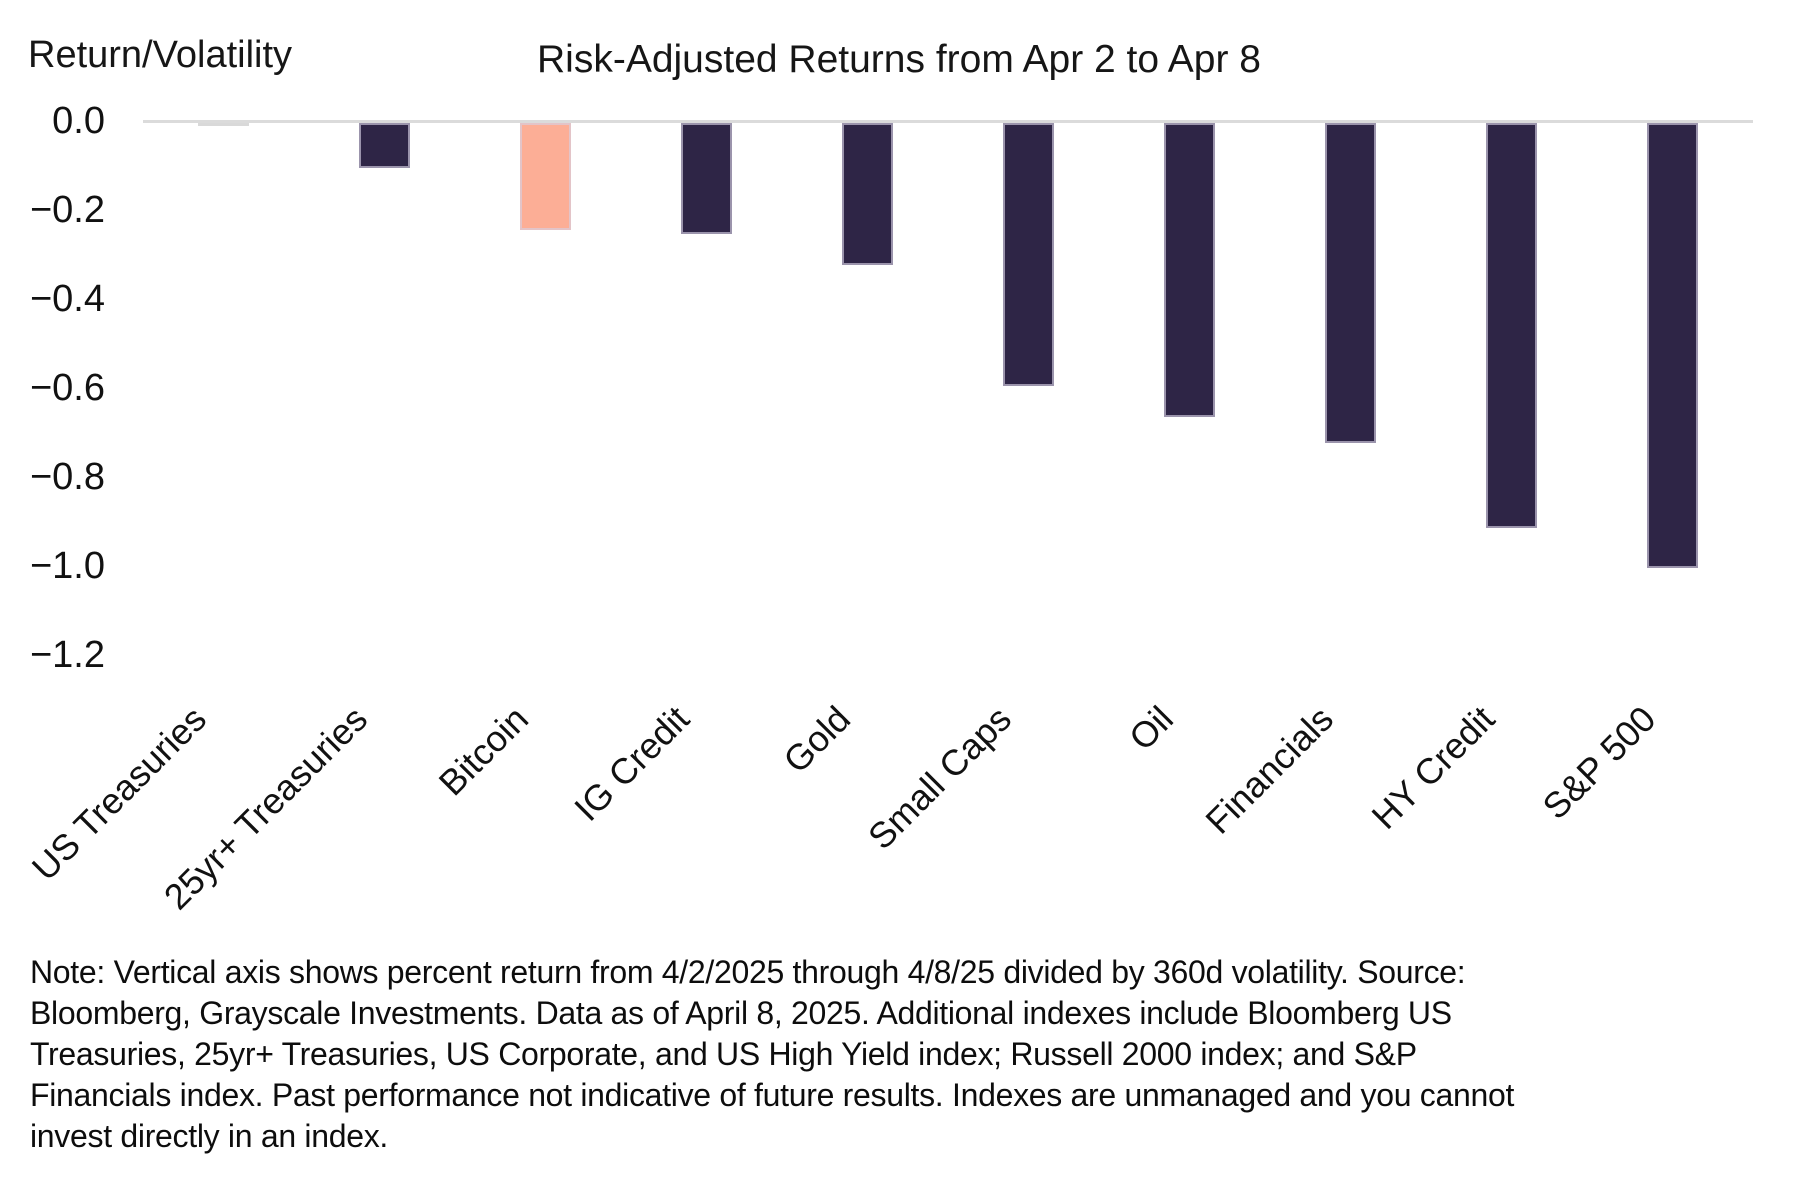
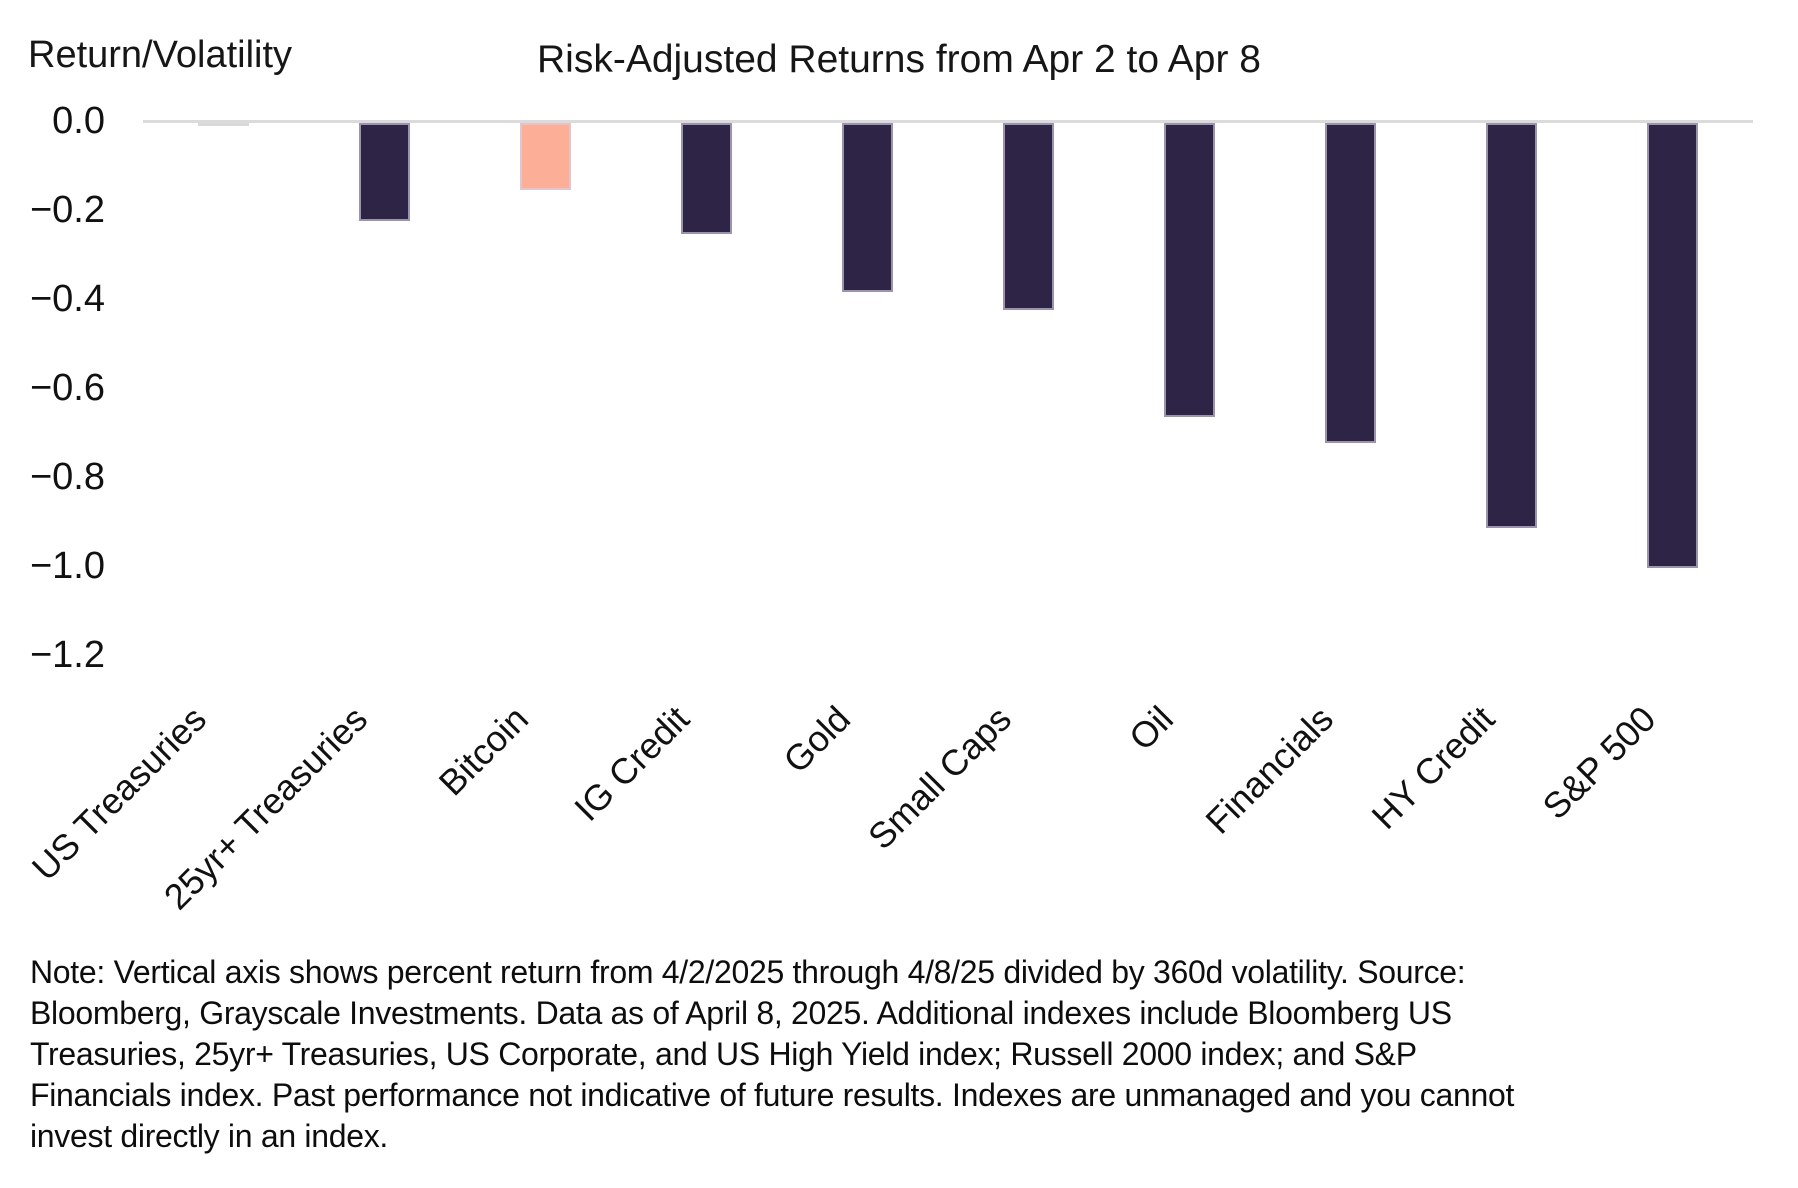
25yr+ Treasuries: -0.10 -> -0.22
Bitcoin: -0.24 -> -0.15
Gold: -0.32 -> -0.38
Small Caps: -0.59 -> -0.42
